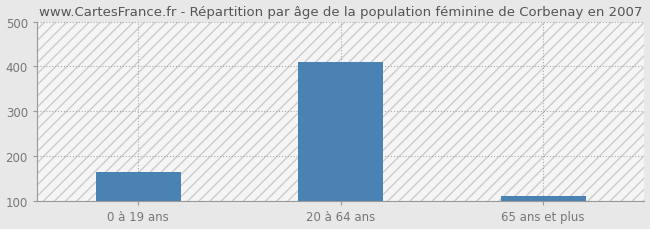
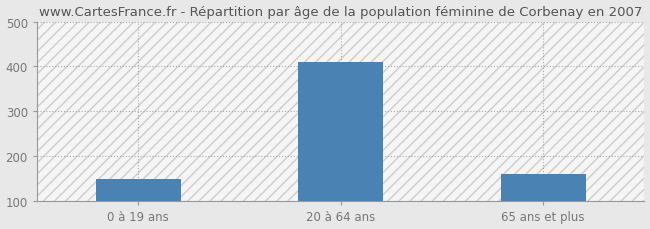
0 à 19 ans: 165 -> 150
65 ans et plus: 112 -> 160
